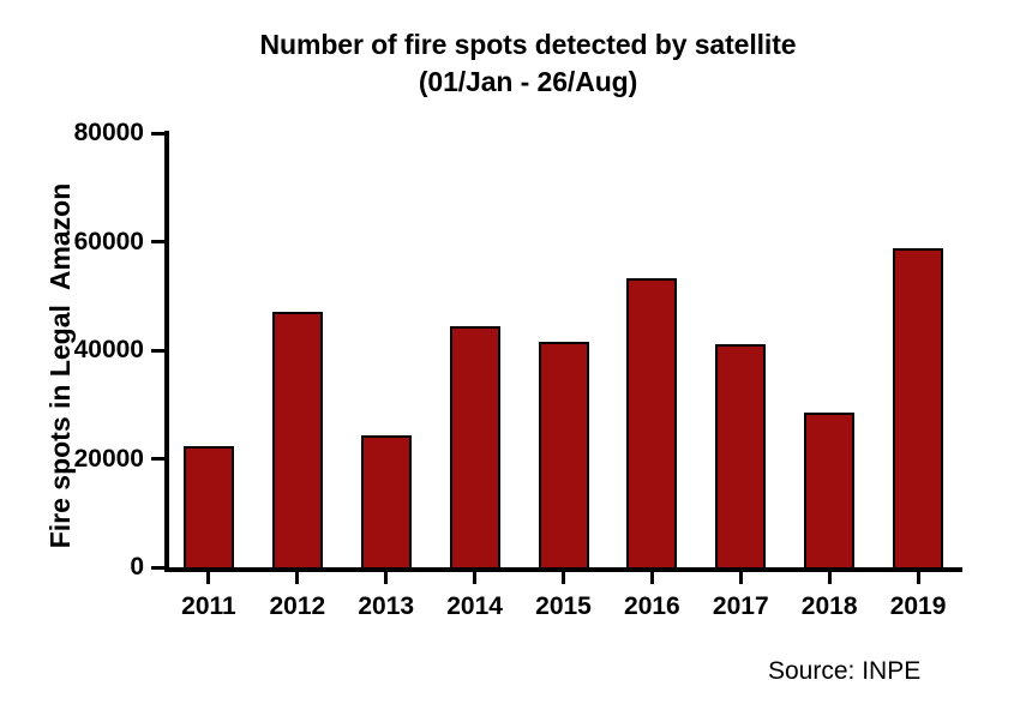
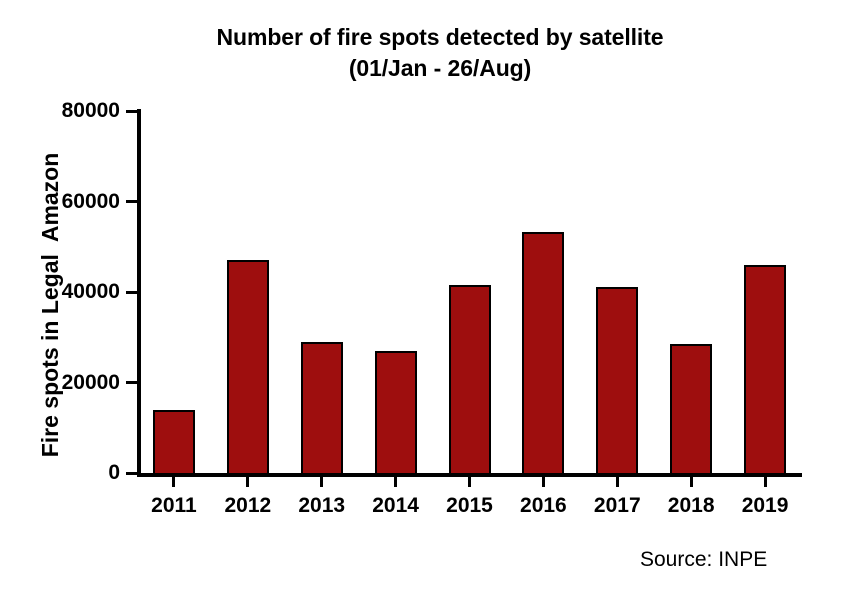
2011: 22000 -> 14000
2013: 24000 -> 29000
2014: 44000 -> 27000
2019: 59000 -> 46000
